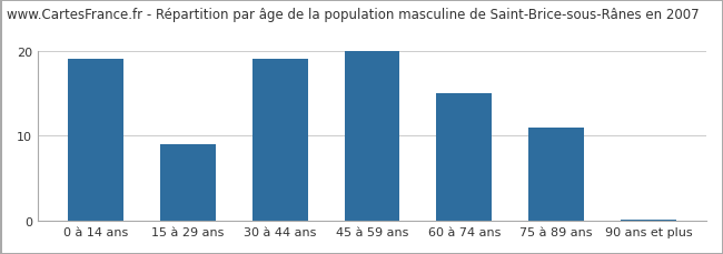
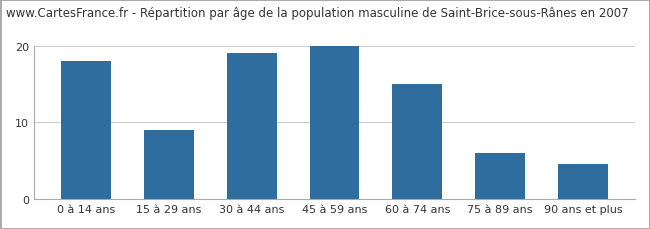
0 à 14 ans: 19.0 -> 18.0
75 à 89 ans: 11.0 -> 6.0
90 ans et plus: 0.2 -> 4.6
